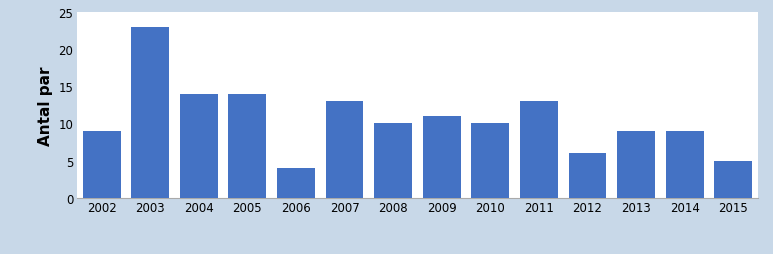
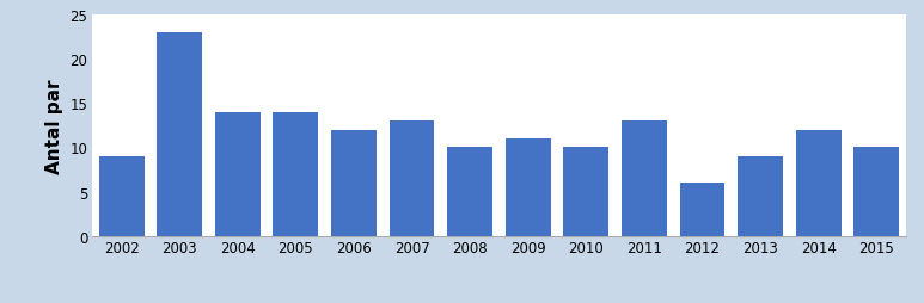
2006: 4 -> 12
2014: 9 -> 12
2015: 5 -> 10
